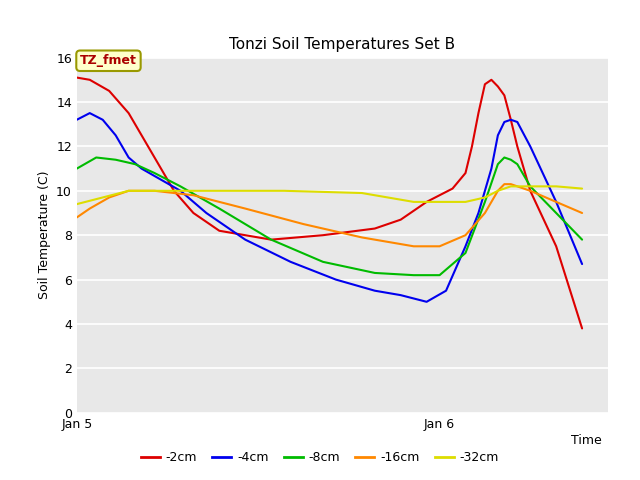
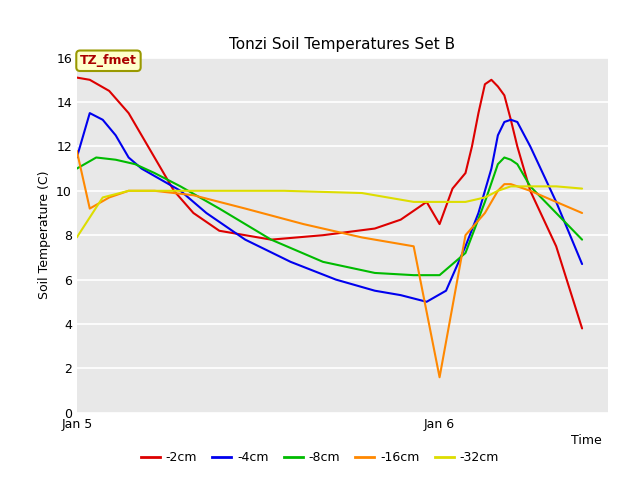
-4cm/Jan 5: 13.2 -> 11.5
-16cm/Jan 5: 8.8 -> 11.8
-32cm/Jan 5: 9.4 -> 7.9
-2cm/Jan 6: 9.8 -> 8.5
-16cm/Jan 6: 7.5 -> 1.6
